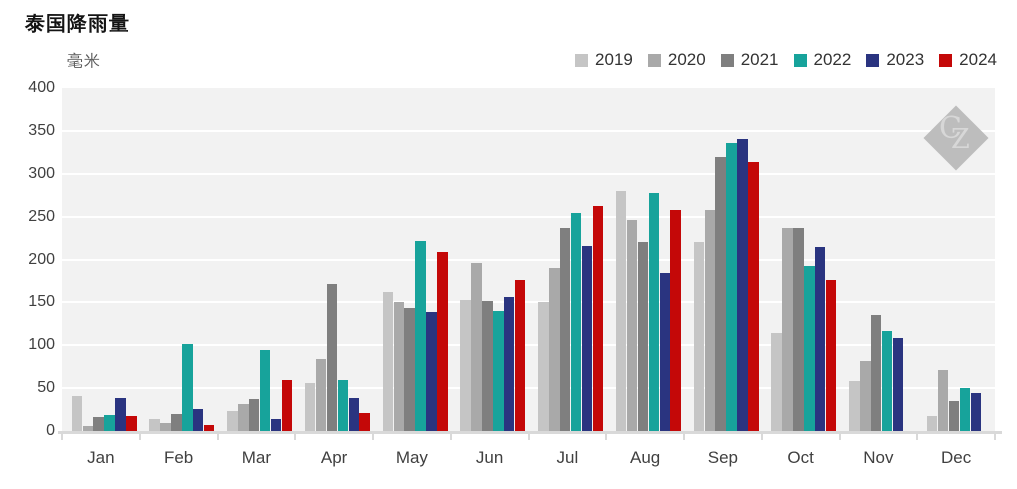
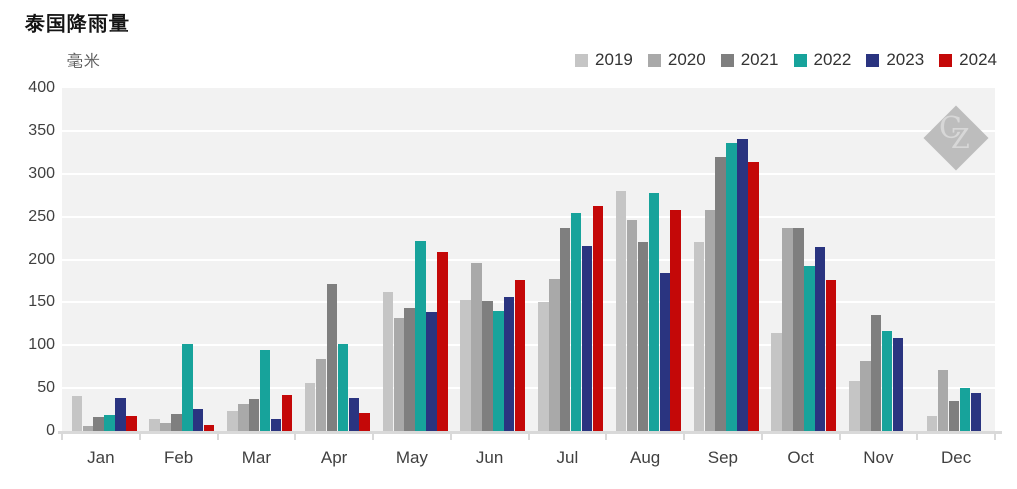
2024/Mar: 60 -> 40
2022/Apr: 60 -> 100
2020/May: 150 -> 130
2020/Jul: 190 -> 180
